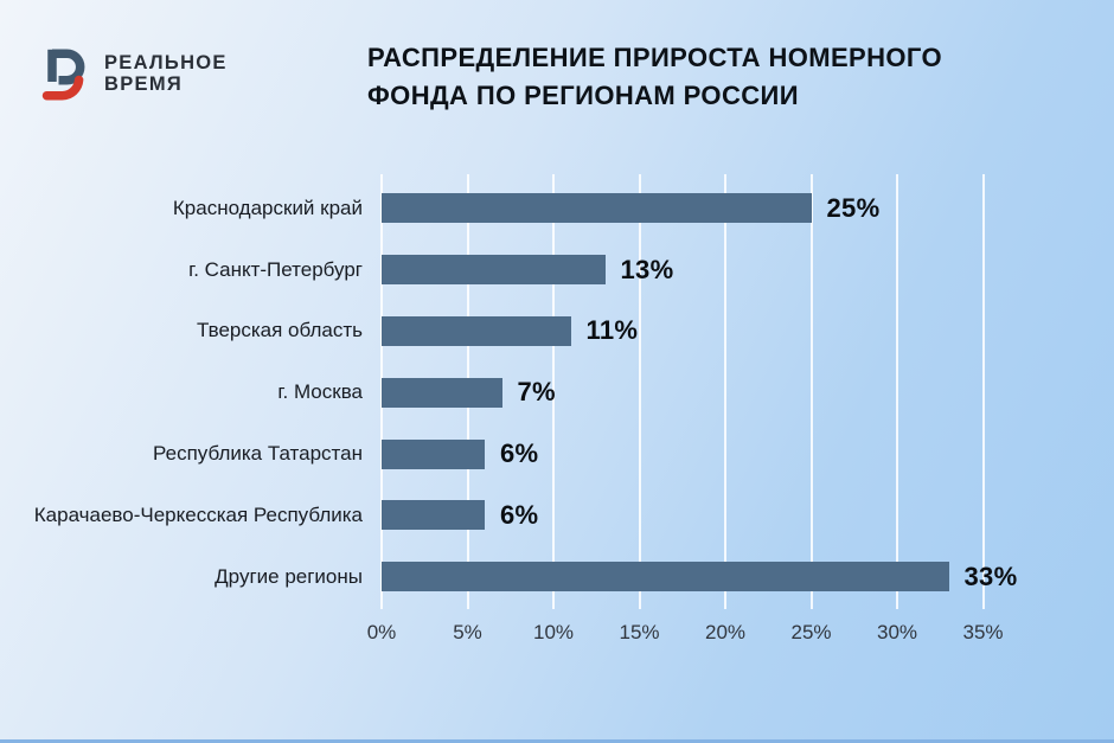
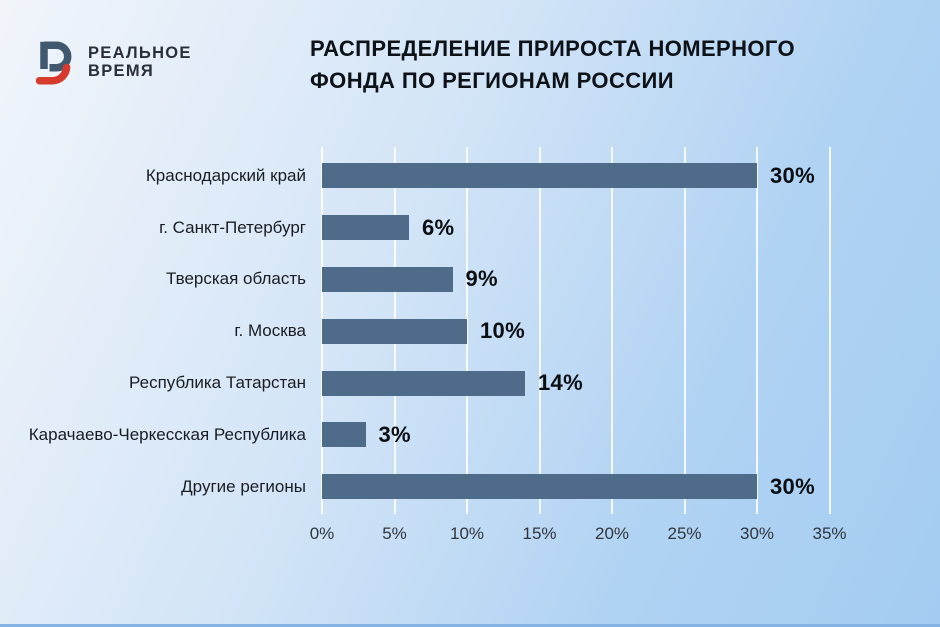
Краснодарский край: 25% -> 30%
г. Санкт-Петербург: 13% -> 6%
Тверская область: 11% -> 9%
г. Москва: 7% -> 10%
Республика Татарстан: 6% -> 14%
Карачаево-Черкесская Республика: 6% -> 3%
Другие регионы: 33% -> 30%
